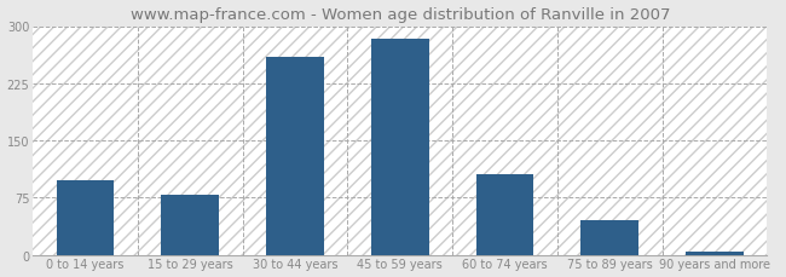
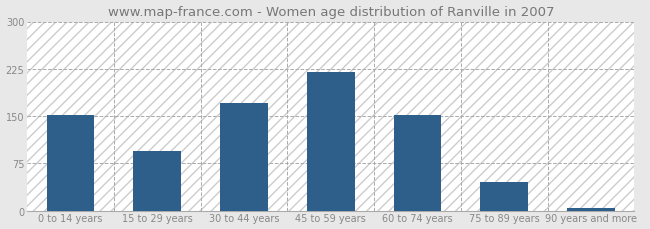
0 to 14 years: 98 -> 151
15 to 29 years: 78 -> 95
30 to 44 years: 260 -> 170
45 to 59 years: 284 -> 220
60 to 74 years: 106 -> 151
